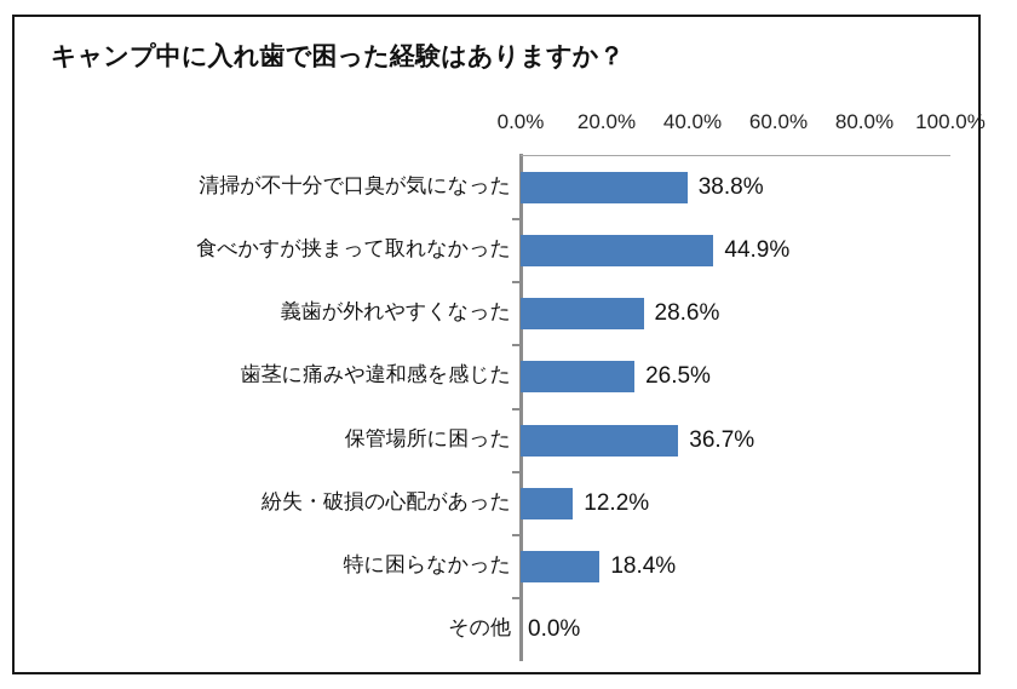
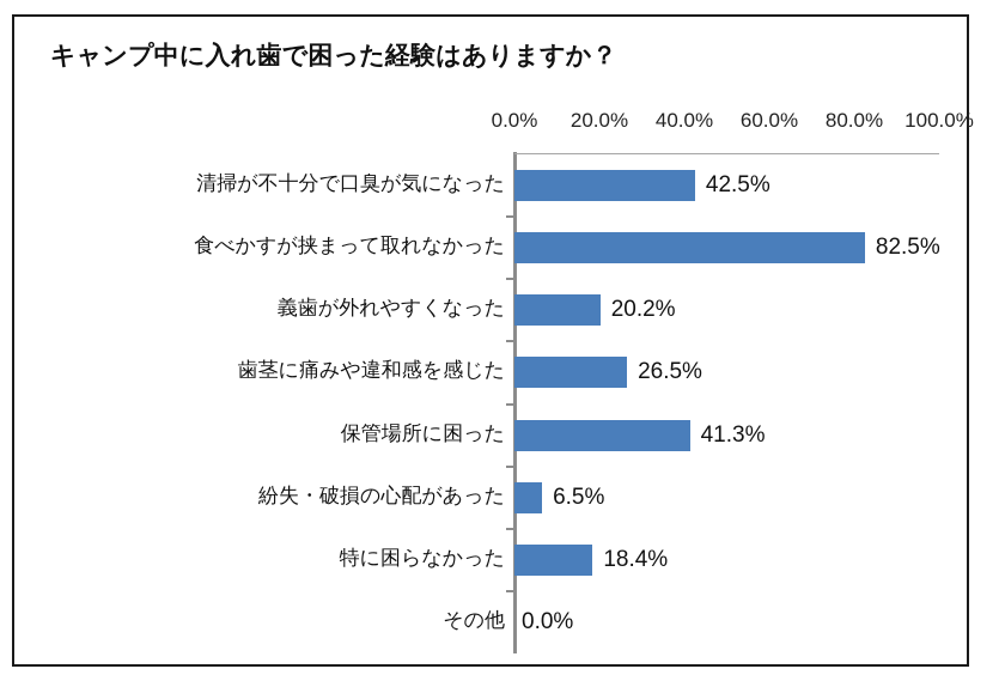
清掃が不十分で口臭が気になった: 38.8% -> 42.5%
食べかすが挟まって取れなかった: 44.9% -> 82.5%
義歯が外れやすくなった: 28.6% -> 20.2%
保管場所に困った: 36.7% -> 41.3%
紛失・破損の心配があった: 12.2% -> 6.5%
